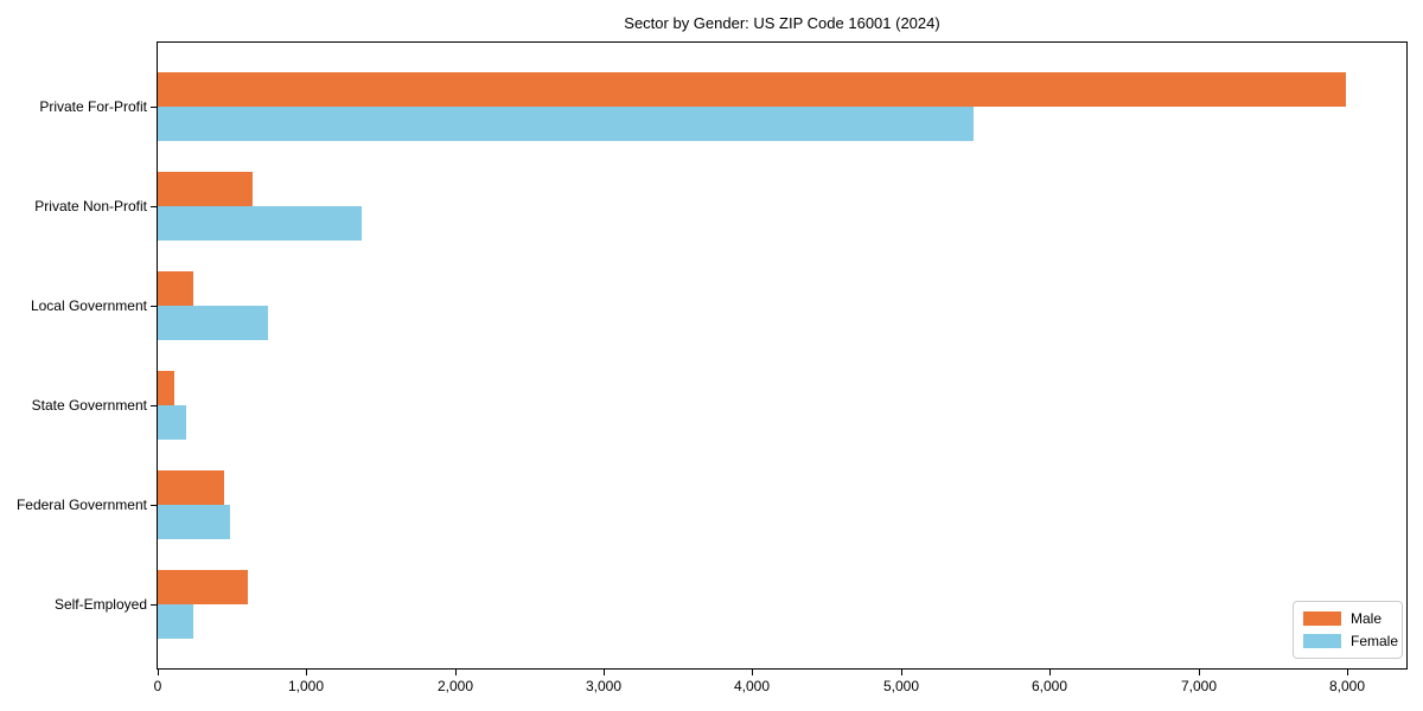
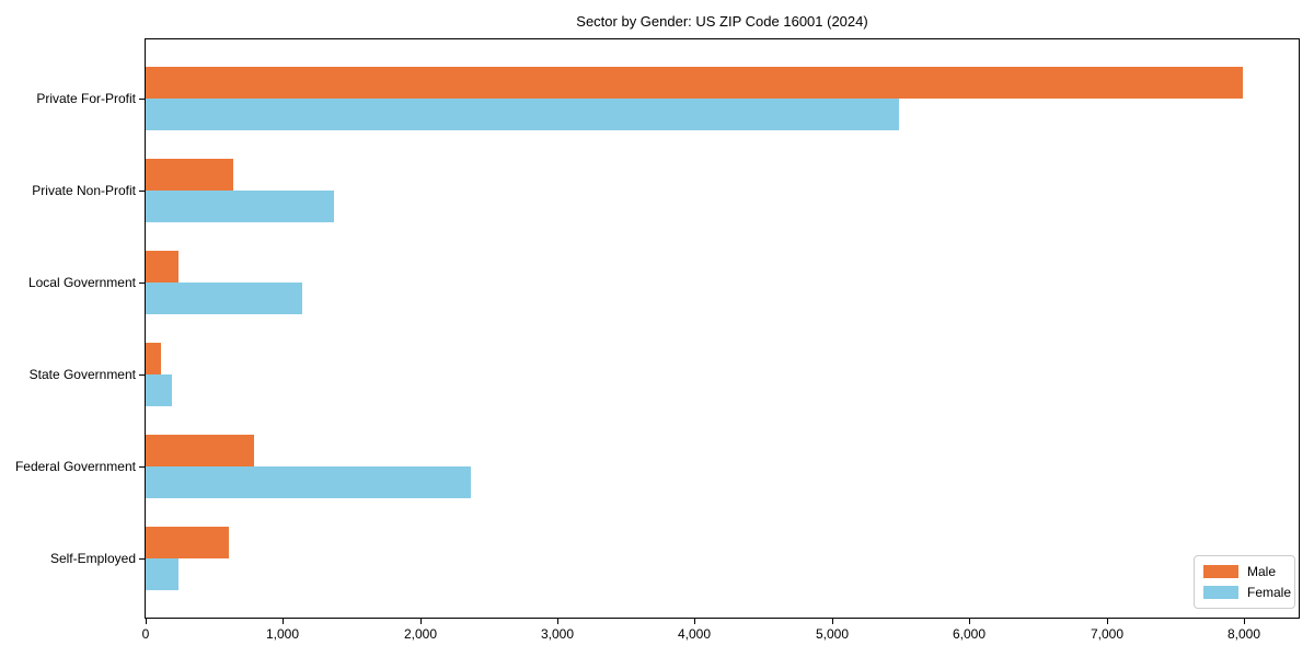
Female/Local Government: 740 -> 1140
Male/Federal Government: 450 -> 790
Female/Federal Government: 490 -> 2370
